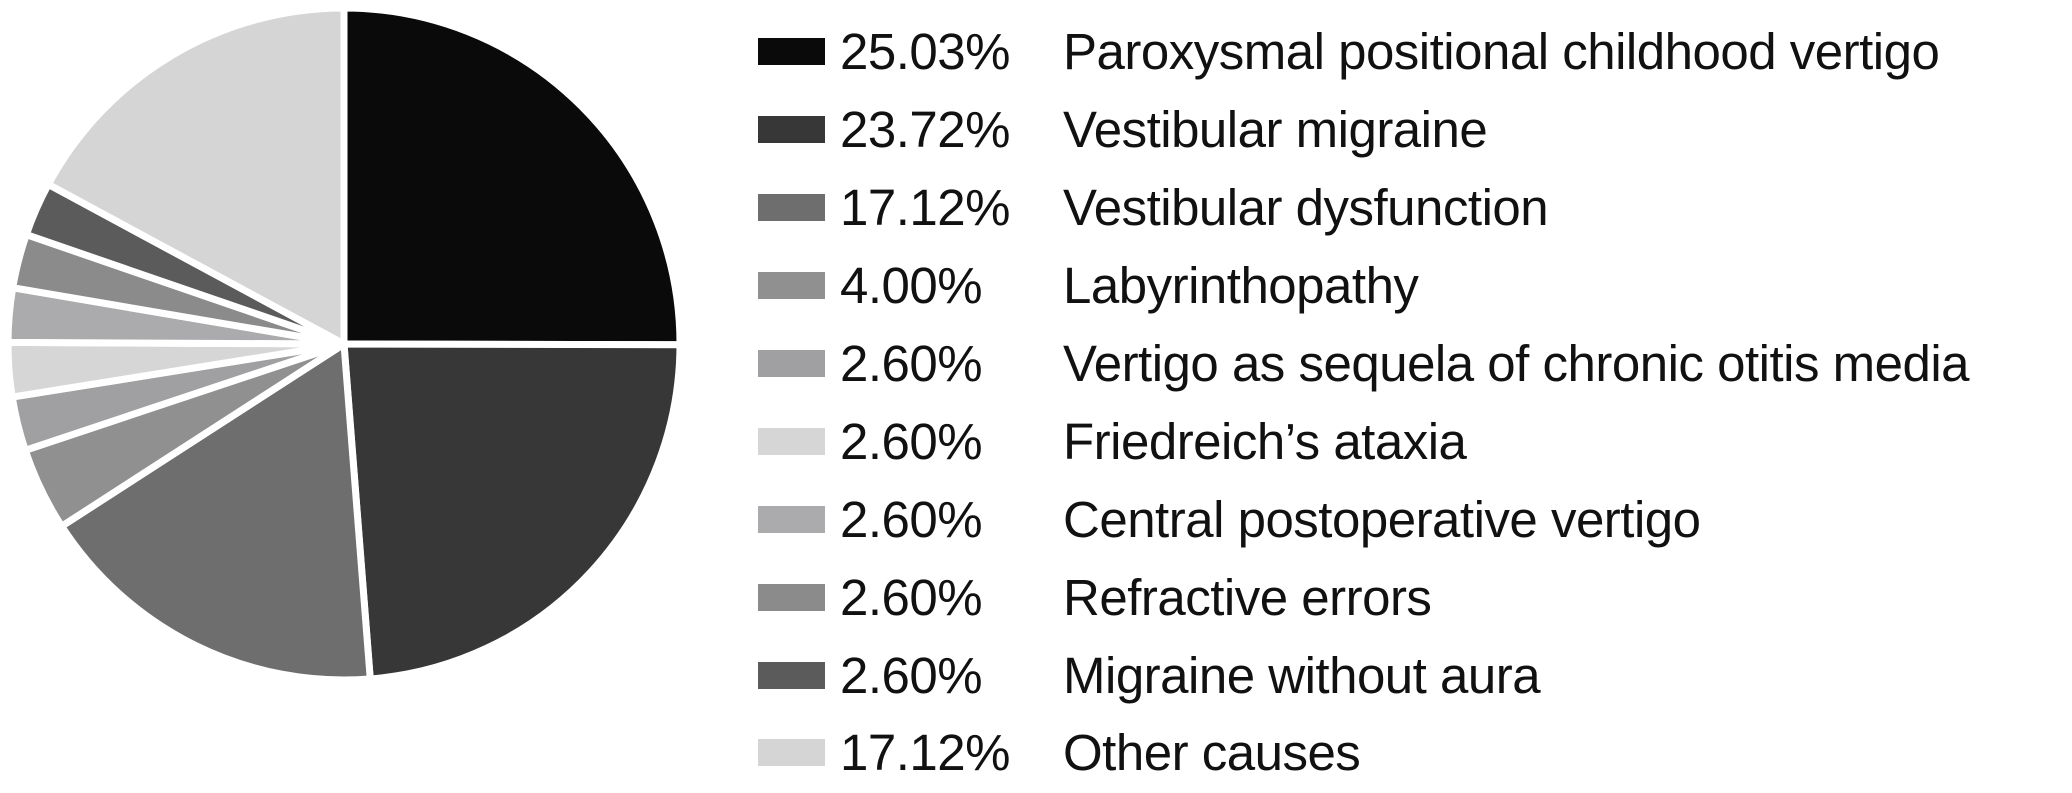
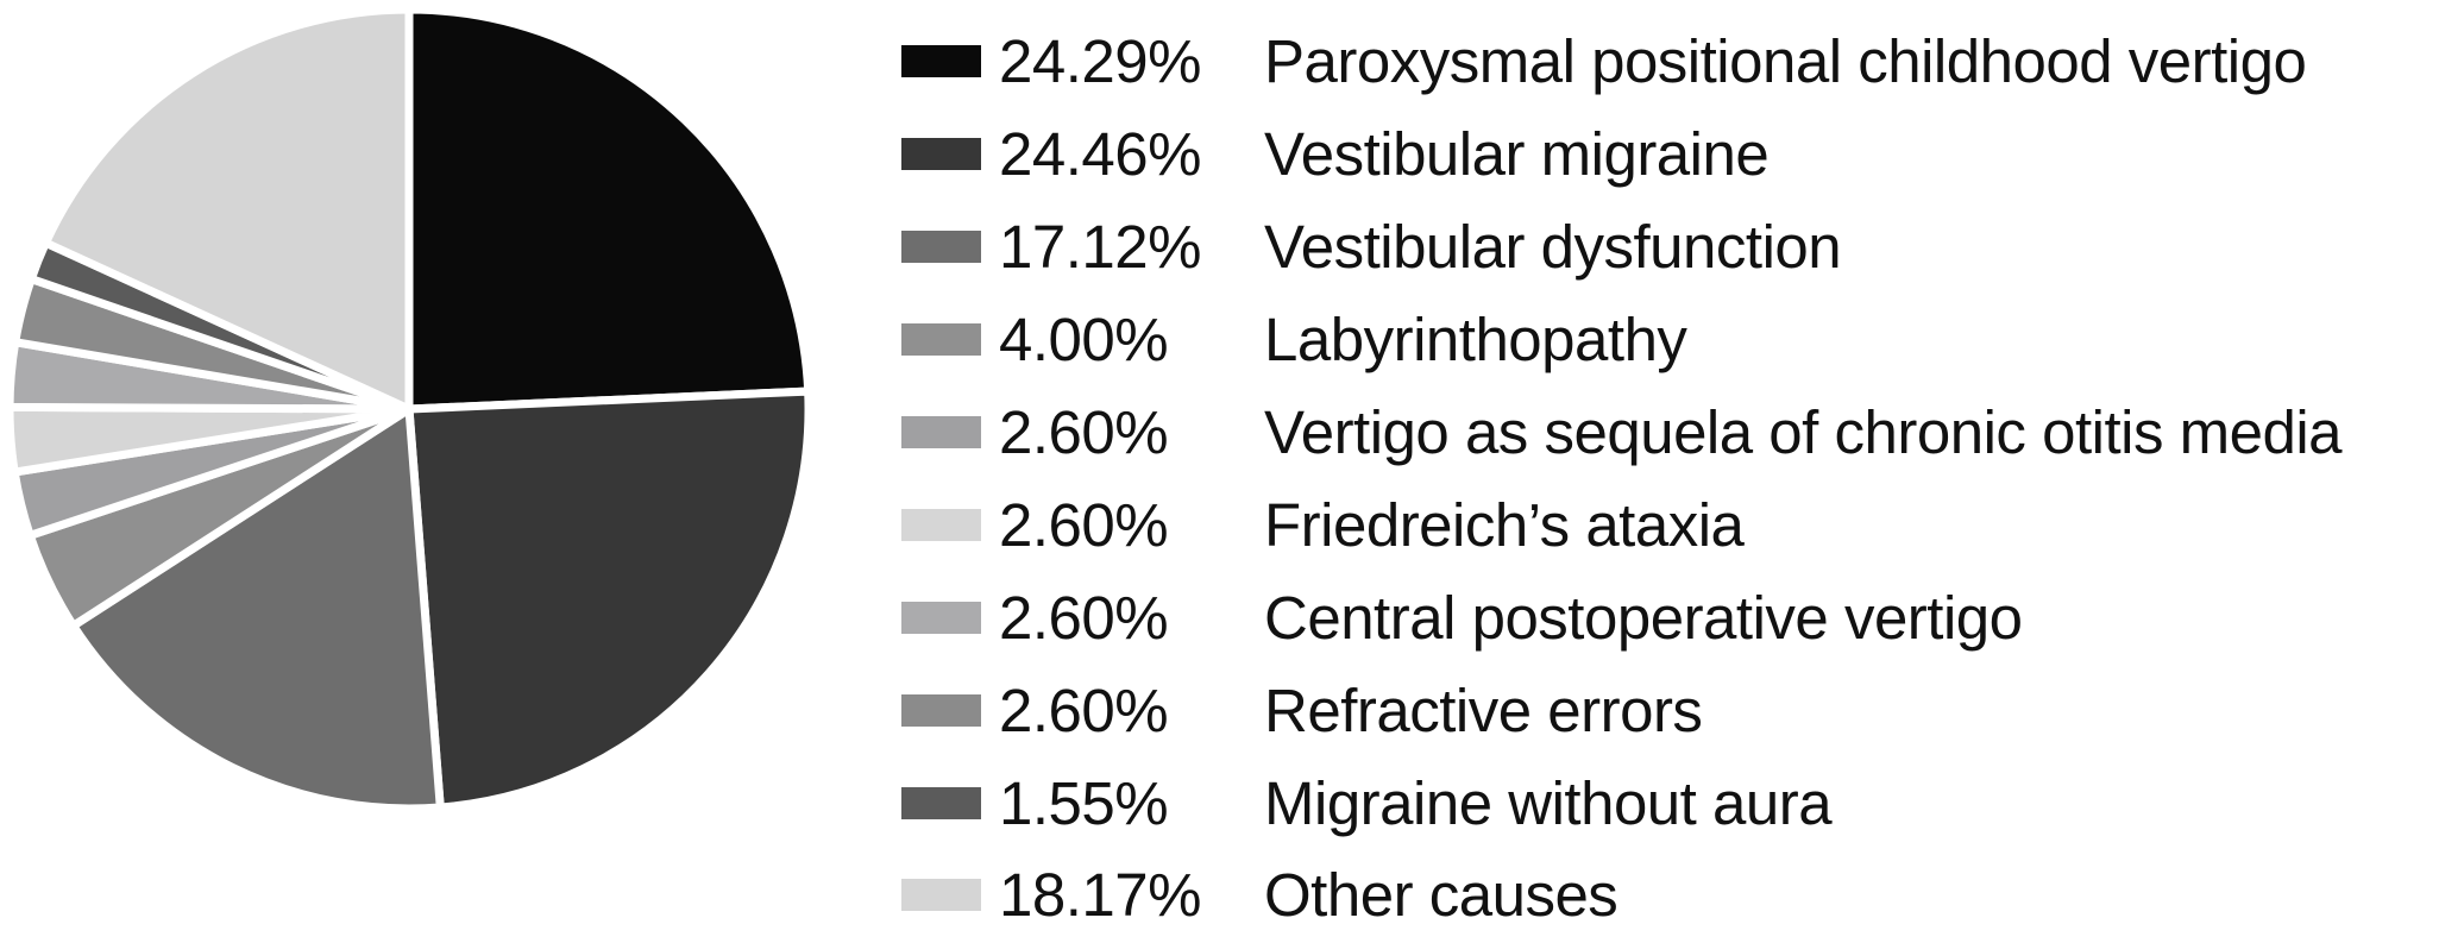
Paroxysmal positional childhood vertigo: 25.03% -> 24.29%
Vestibular migraine: 23.72% -> 24.46%
Migraine without aura: 2.60% -> 1.55%
Other causes: 17.12% -> 18.17%
